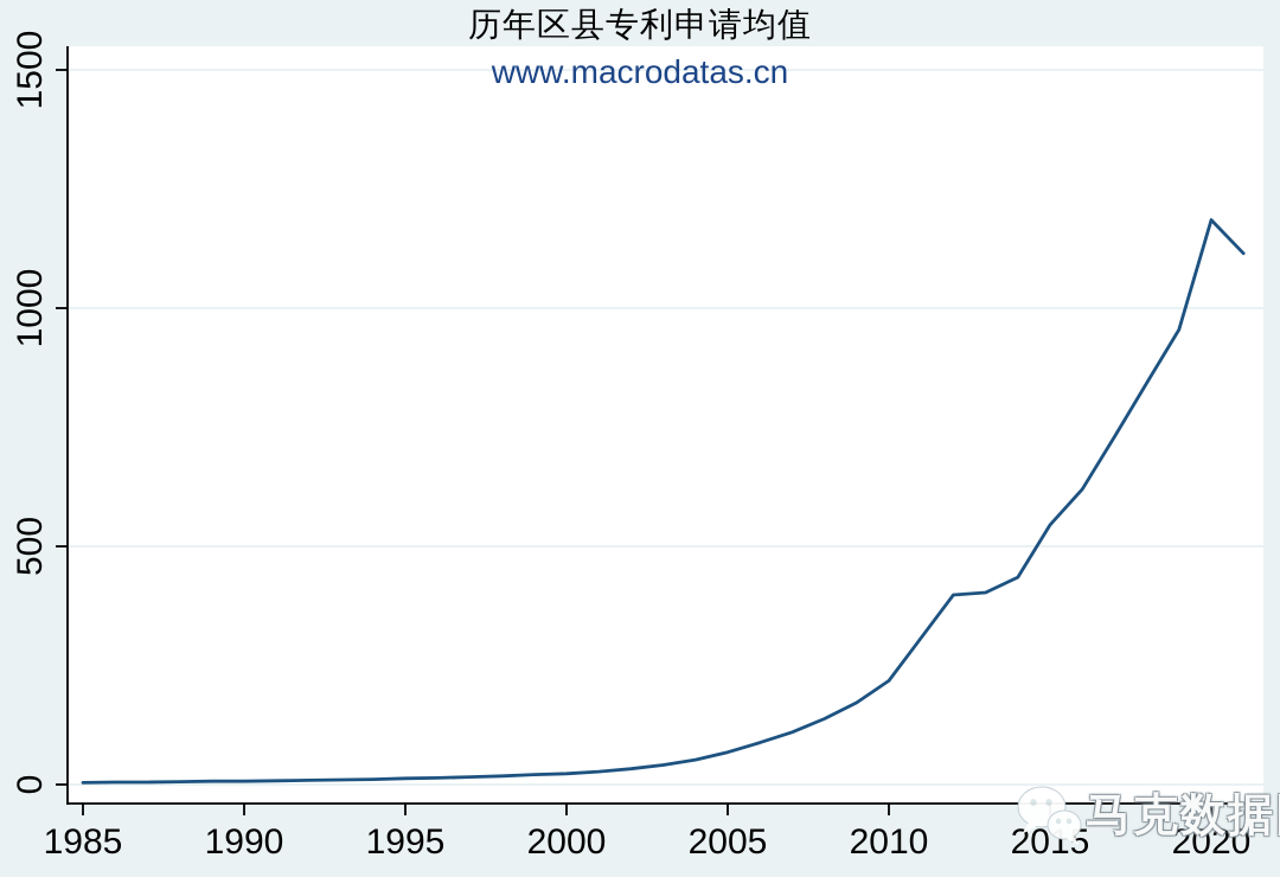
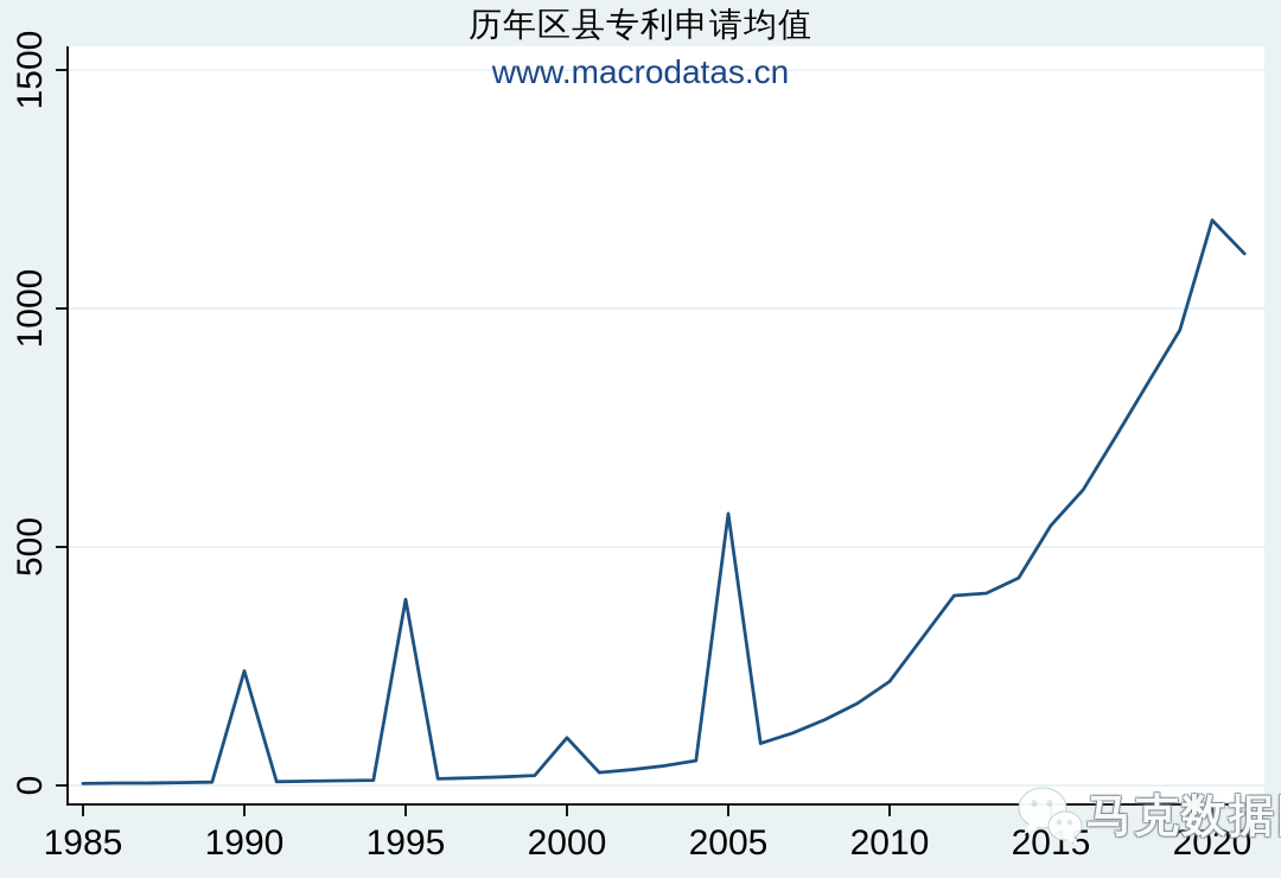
1990: 10 -> 240
1995: 10 -> 390
2000: 20 -> 100
2005: 70 -> 570
